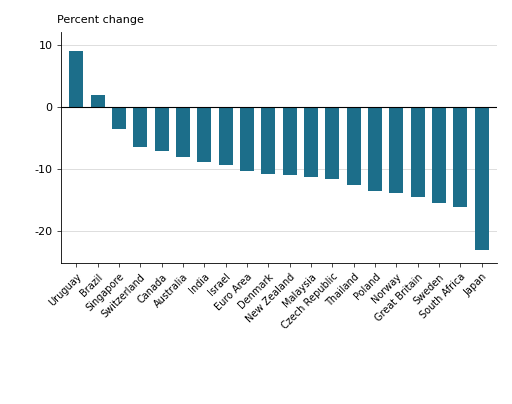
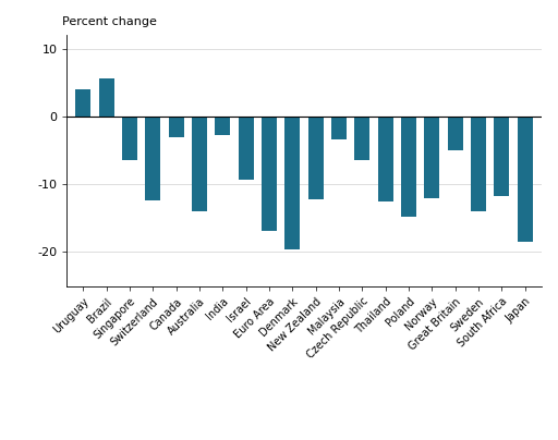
Uruguay: 9.0 -> 4.0
Brazil: 2.0 -> 5.6
Singapore: -3.5 -> -6.4
Switzerland: -6.5 -> -12.4
Canada: -7.0 -> -3.0
Australia: -8.0 -> -14.0
India: -8.8 -> -2.8
Euro Area: -10.3 -> -16.8
Denmark: -10.8 -> -19.6
New Zealand: -11.0 -> -12.2
Malaysia: -11.2 -> -3.4
Czech Republic: -11.5 -> -6.4
Poland: -13.5 -> -14.8
Norway: -13.8 -> -12.0
Great Britain: -14.5 -> -5.0
Sweden: -15.5 -> -14.0
South Africa: -16.0 -> -11.8
Japan: -23.0 -> -18.4
